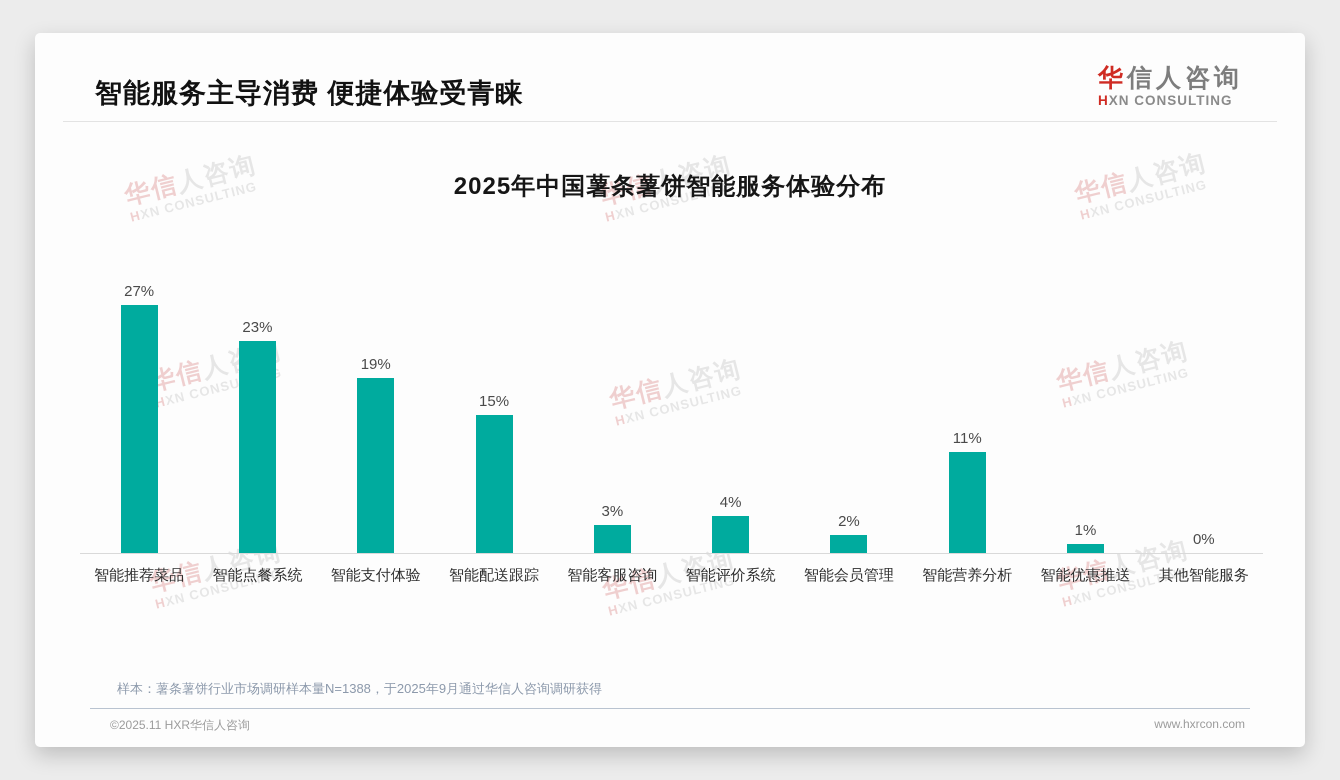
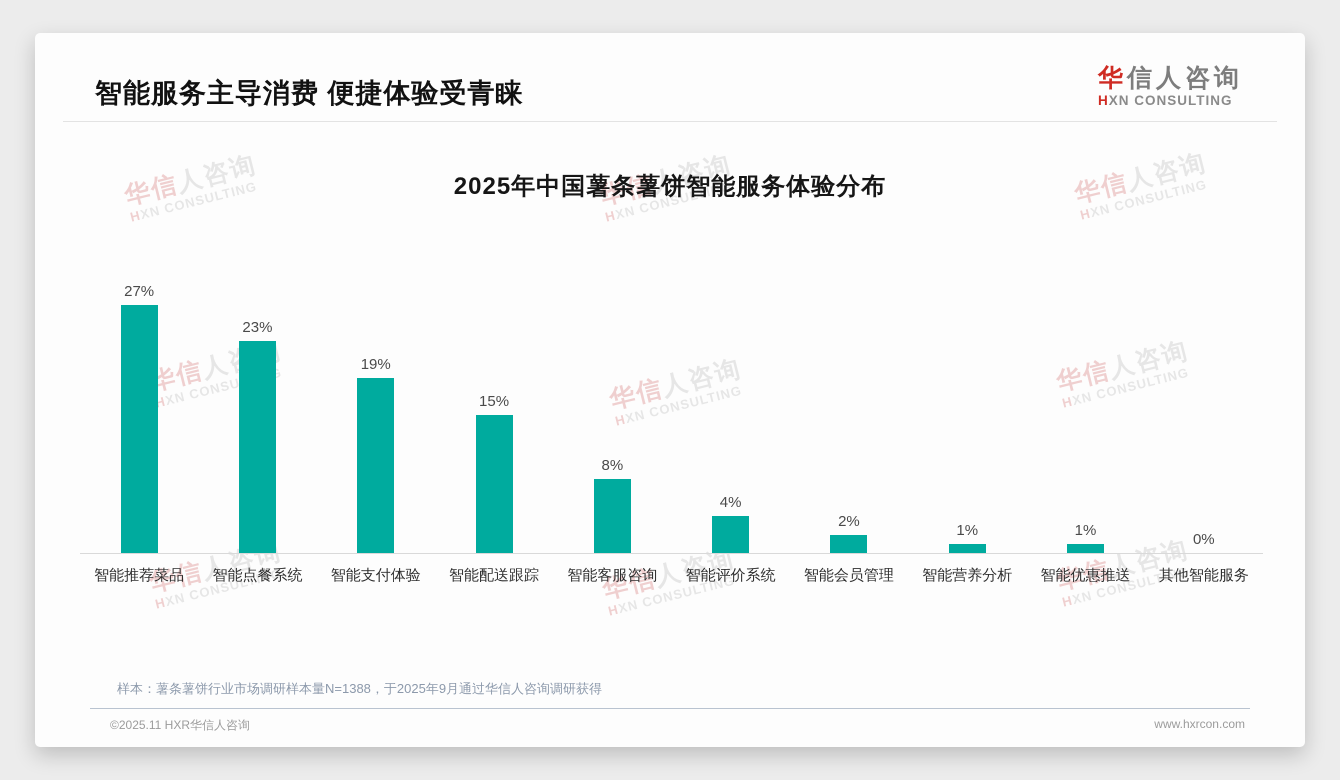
智能客服咨询: 3% -> 8%
智能营养分析: 11% -> 1%
